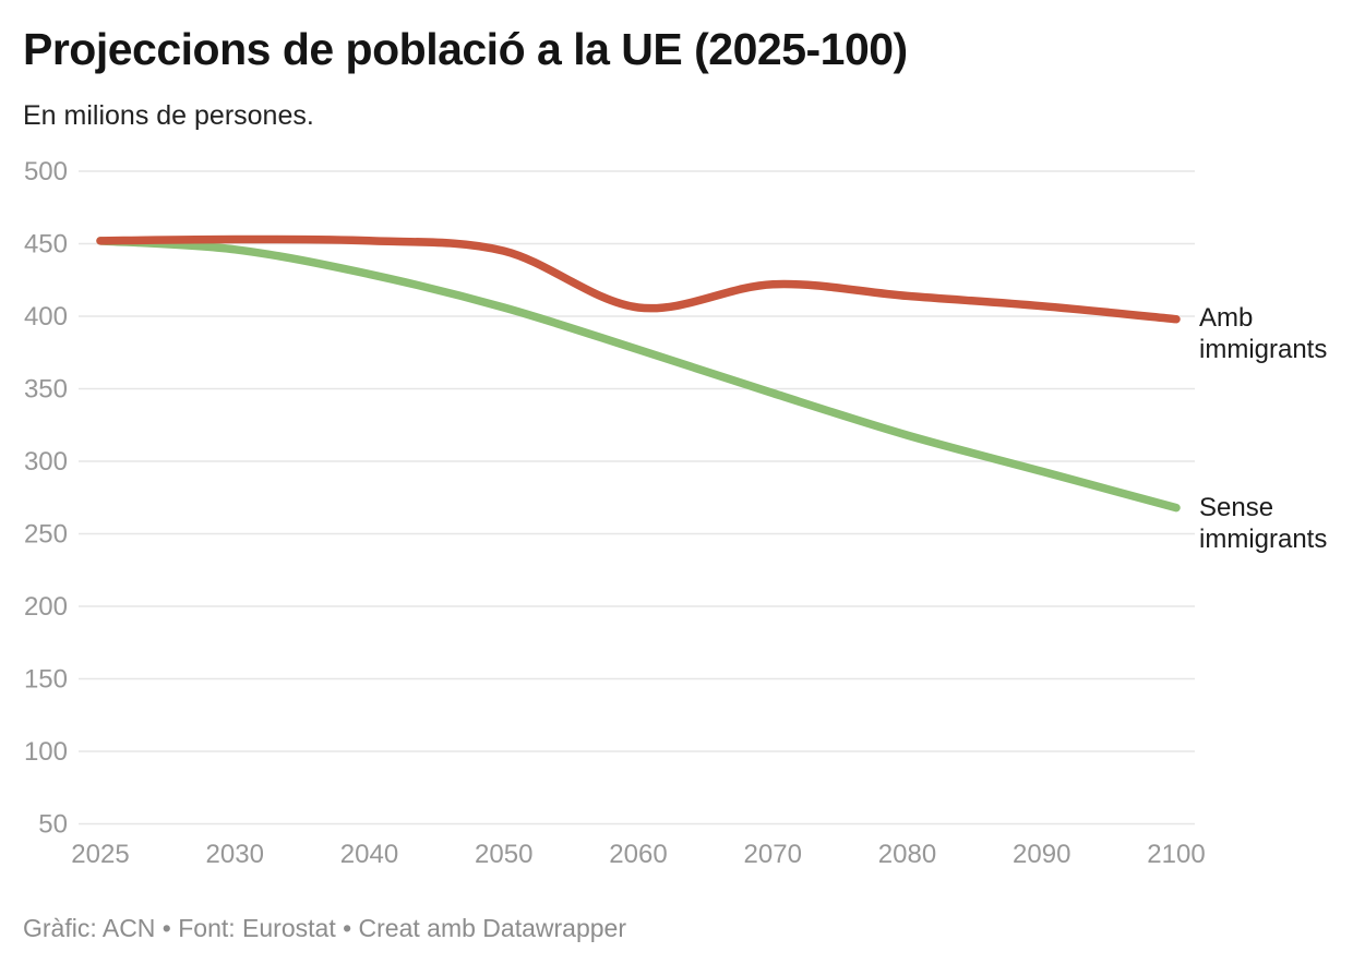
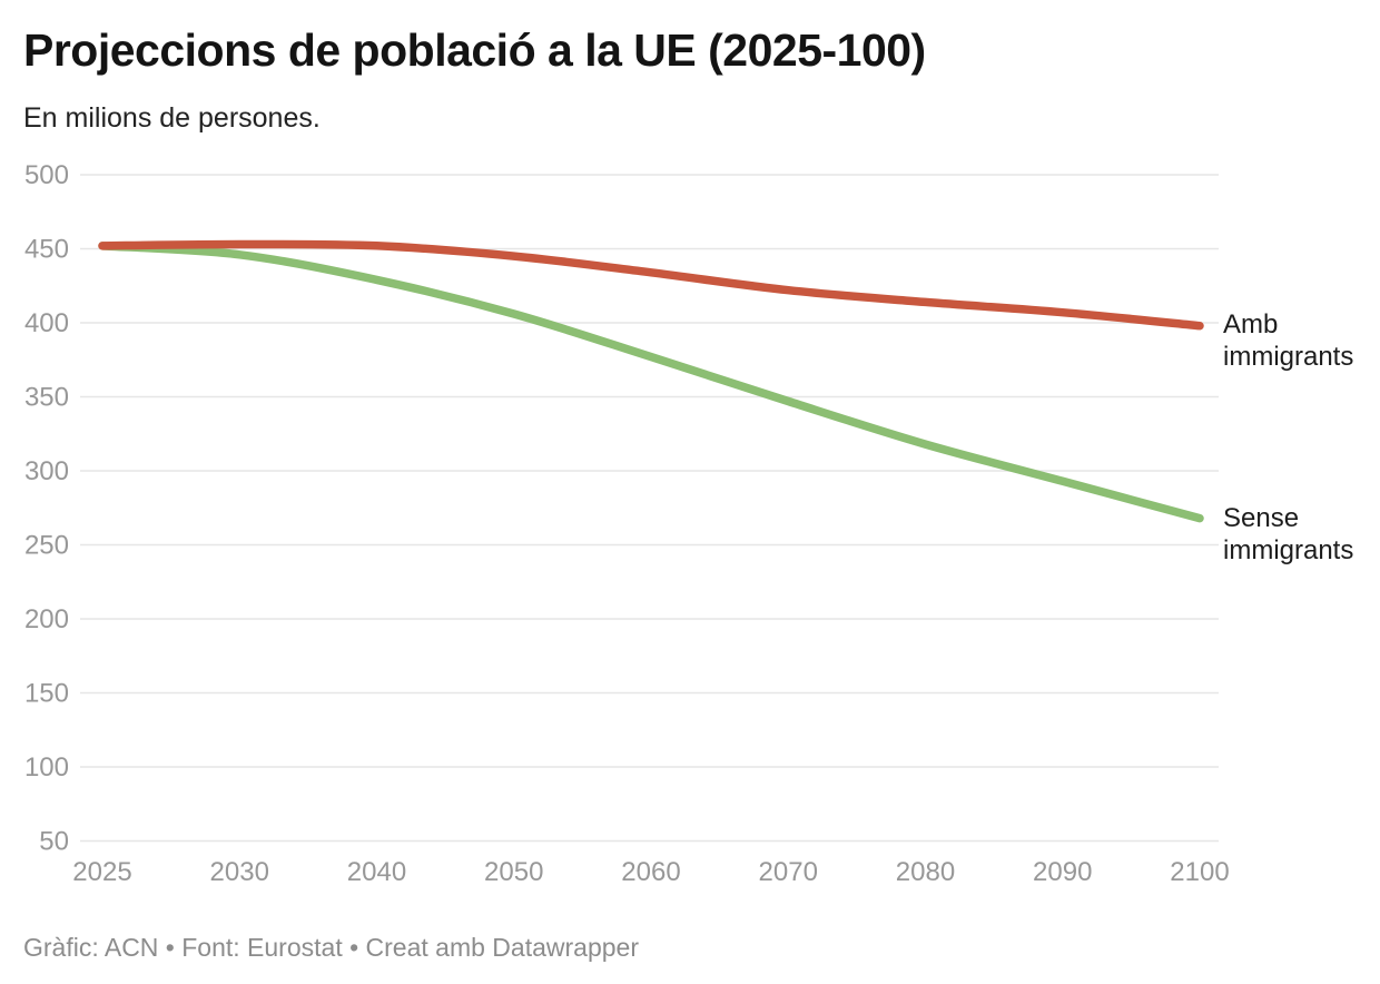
Amb immigrants/2060: 406 -> 434
